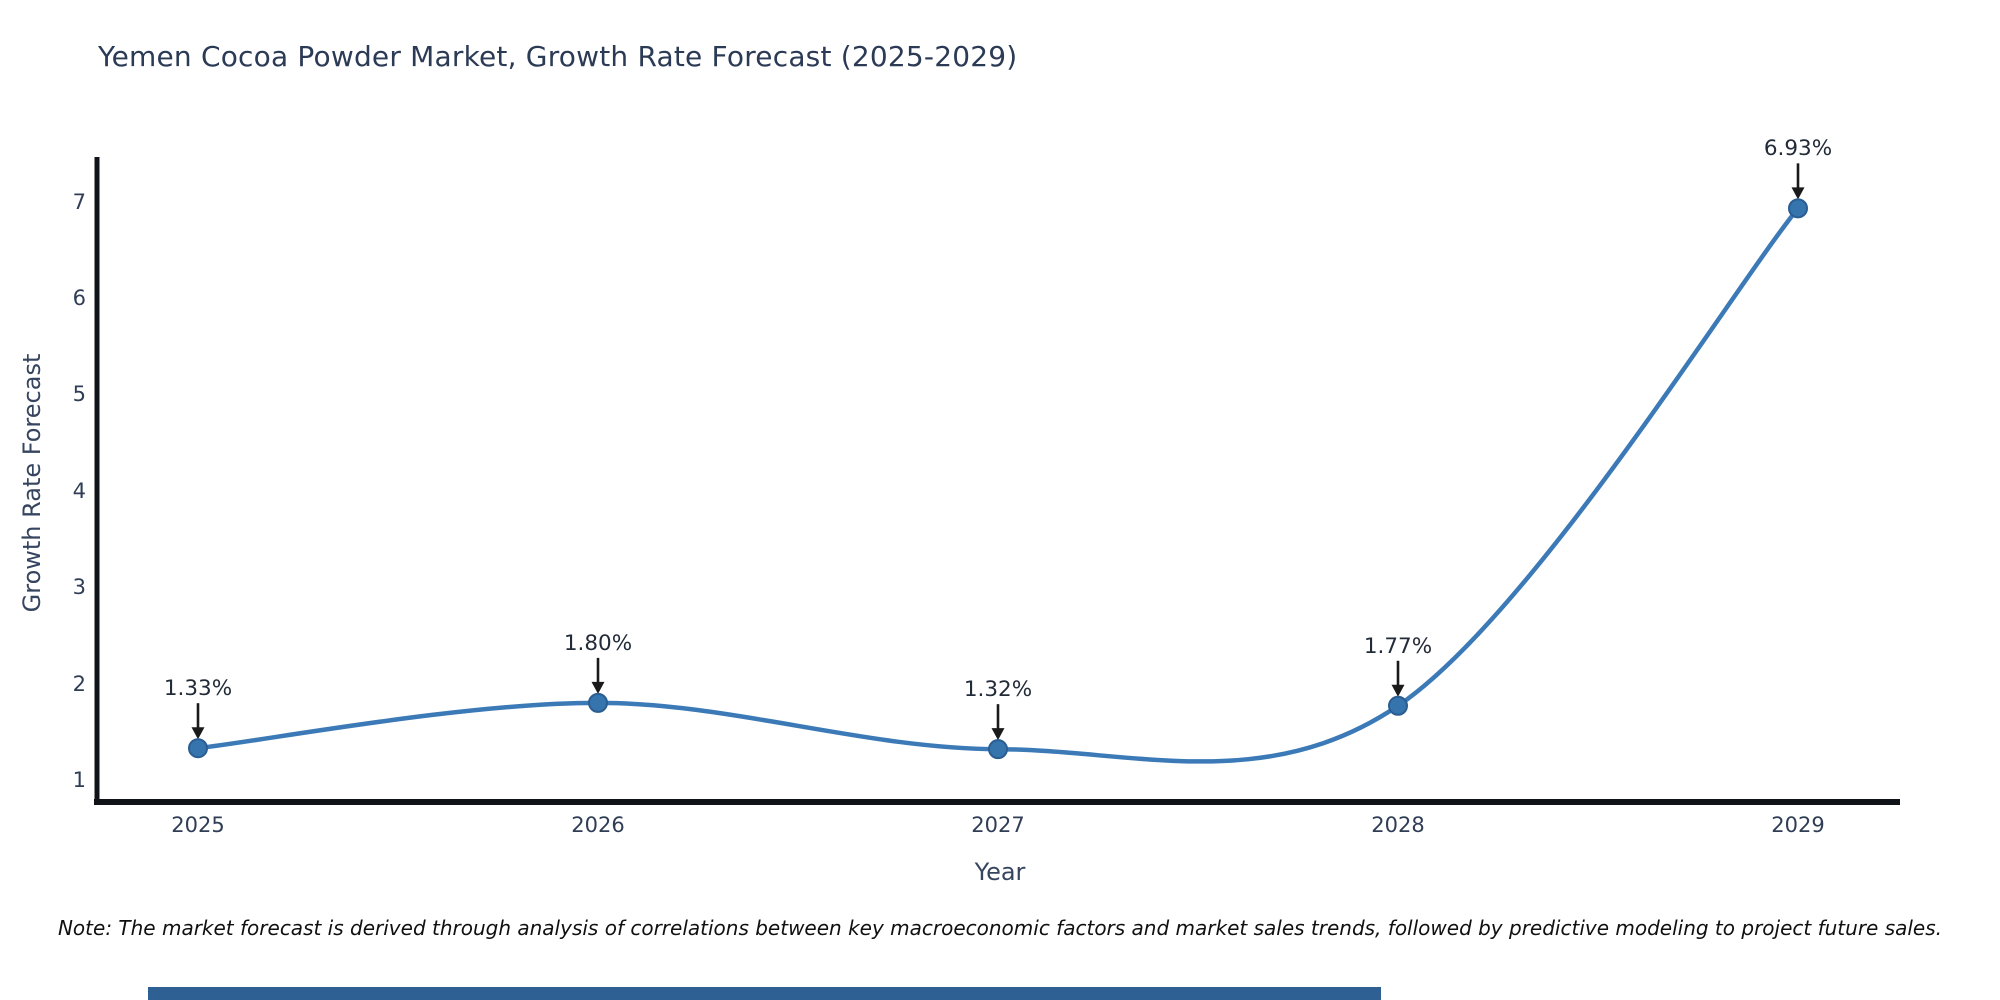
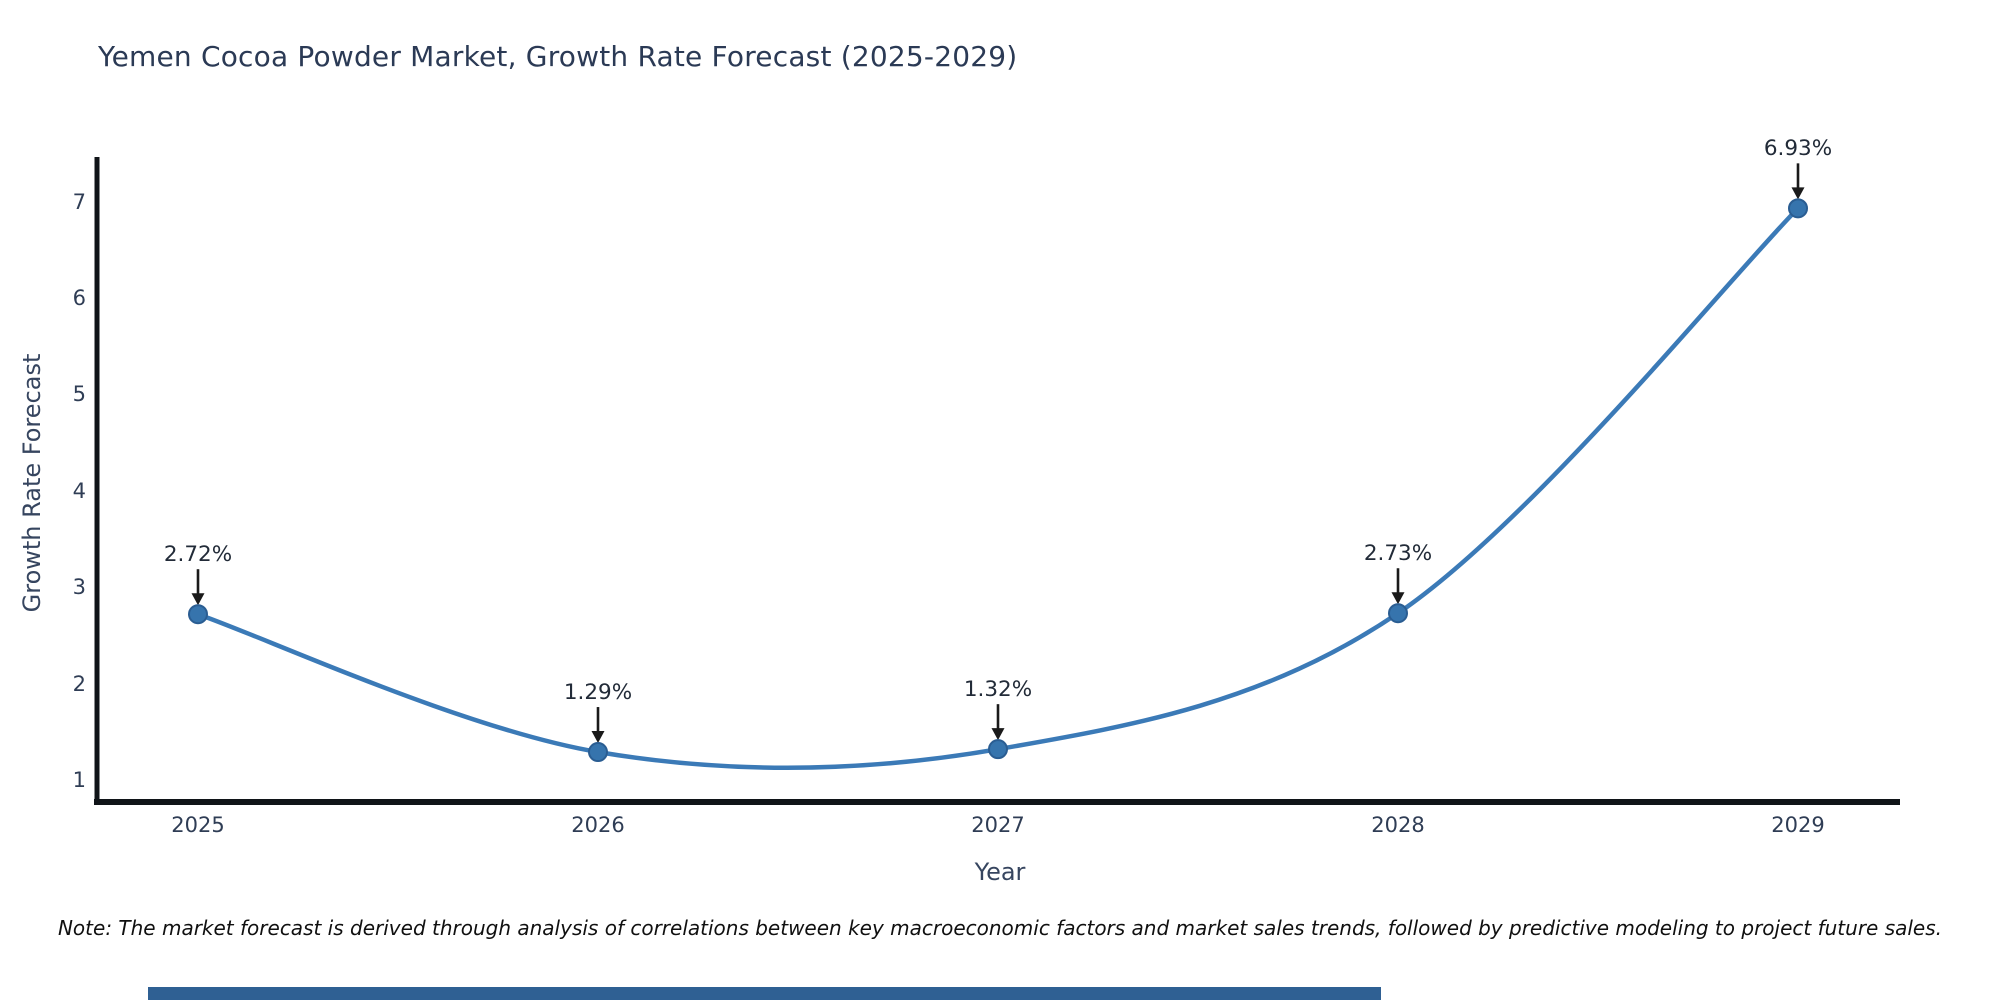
2025: 1.33% -> 2.72%
2026: 1.80% -> 1.29%
2028: 1.77% -> 2.73%
